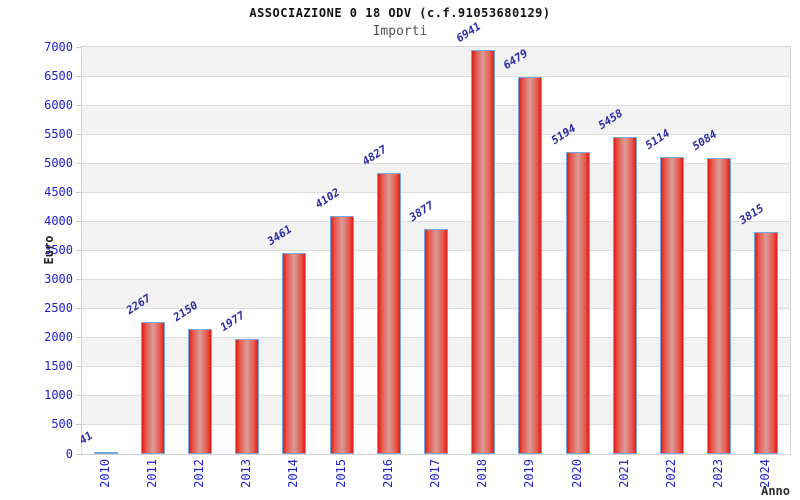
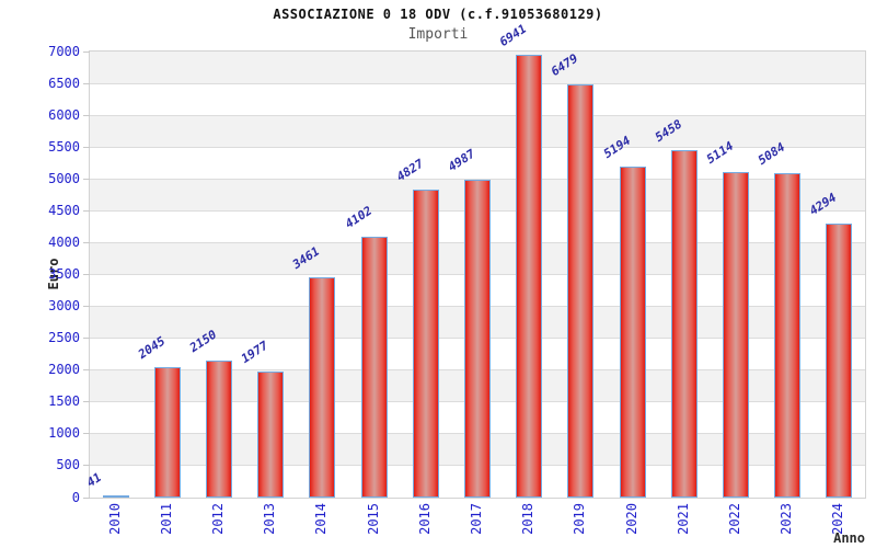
2011: 2267 -> 2045
2017: 3877 -> 4987
2024: 3815 -> 4294
